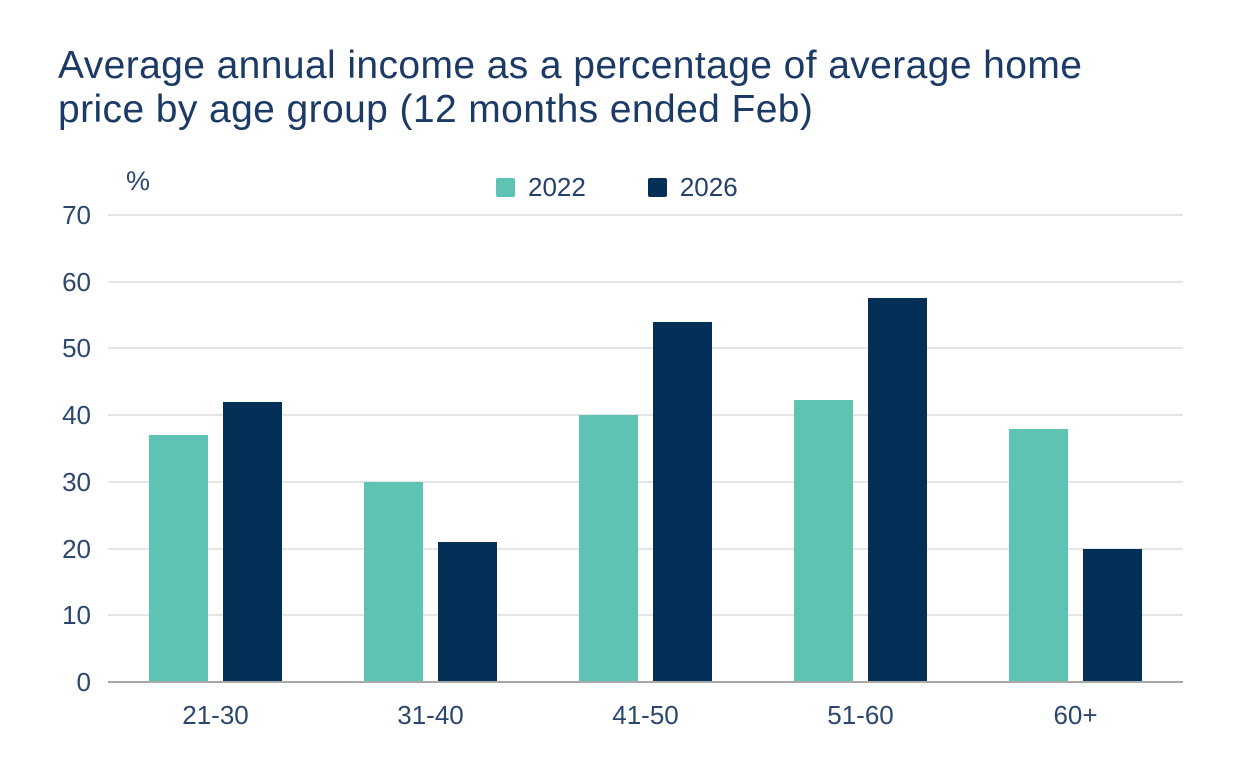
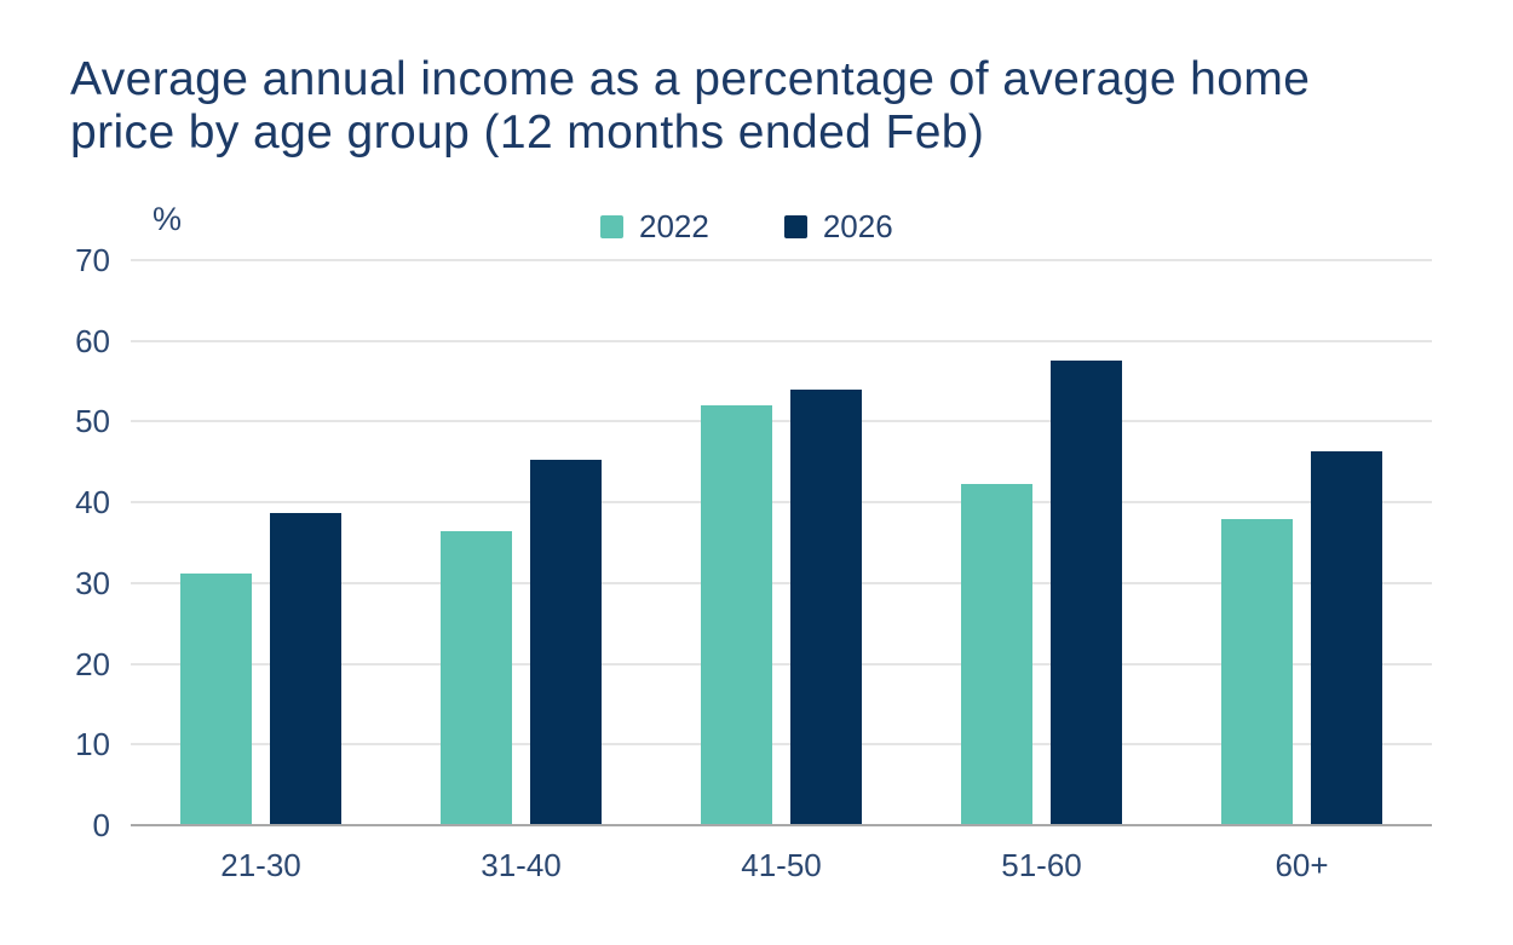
2022/21-30: 37 -> 31
2026/21-30: 42 -> 39
2022/31-40: 30 -> 36
2026/31-40: 21 -> 45
2022/41-50: 40 -> 52
2026/60+: 20 -> 46
